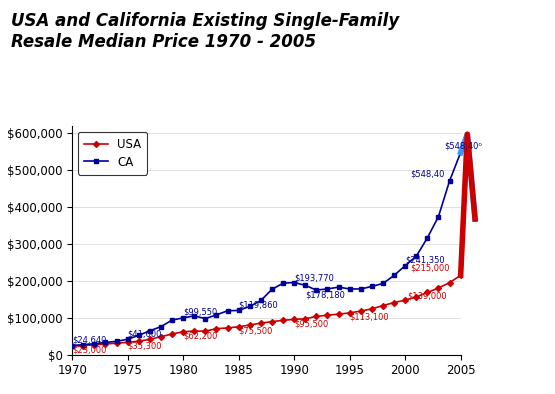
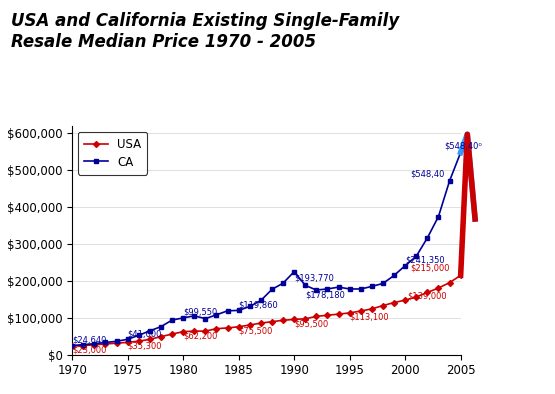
CA/1990: $196,000 -> $225,000
